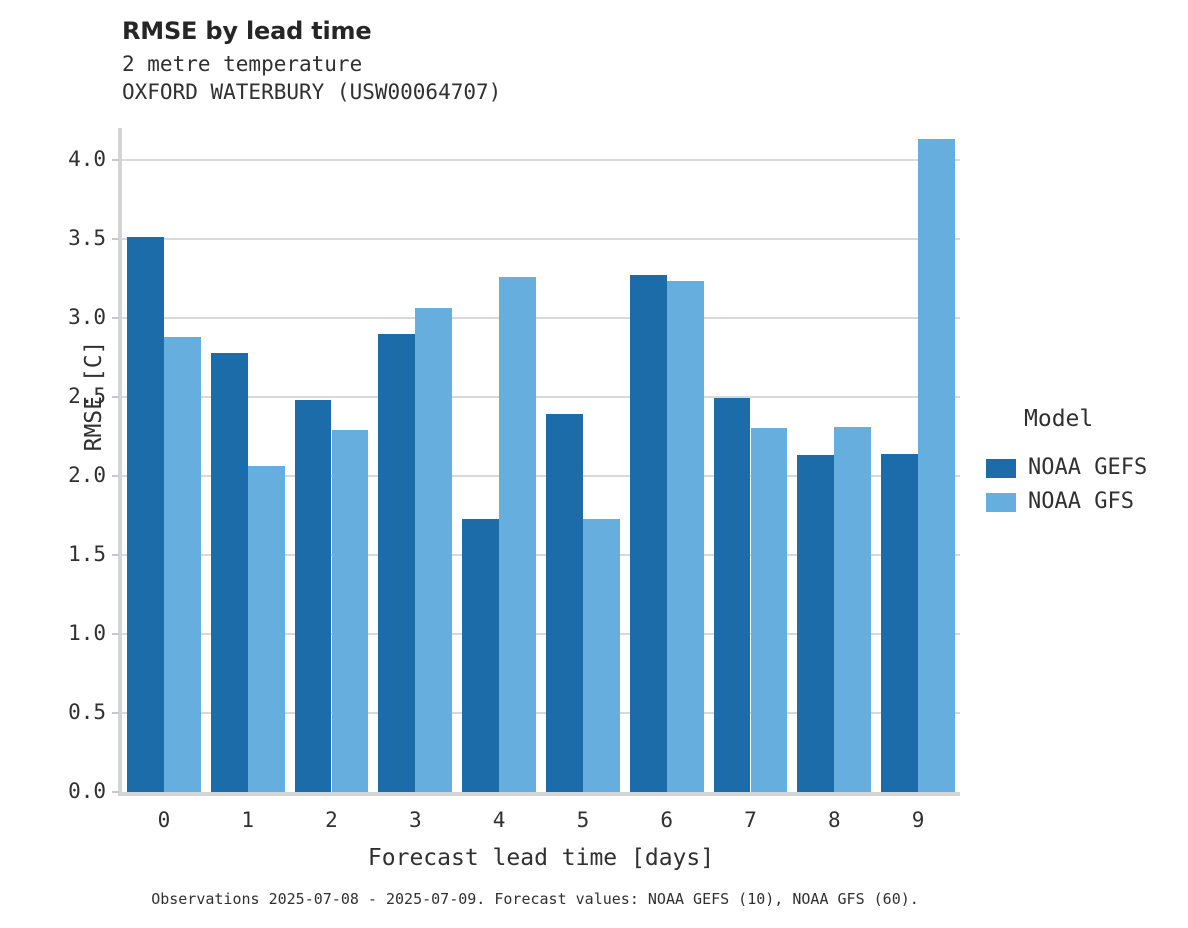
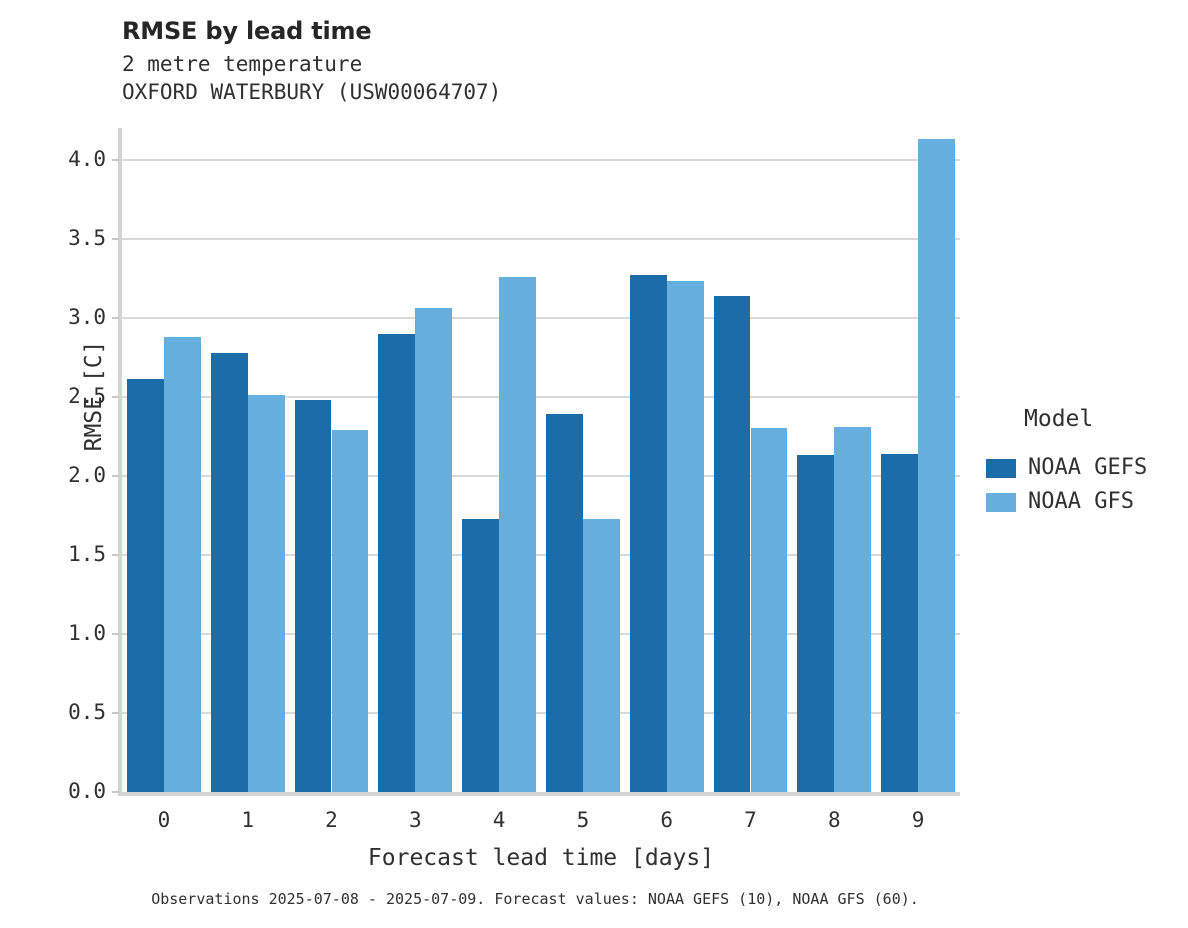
NOAA GEFS/0: 3.51 -> 2.61
NOAA GFS/1: 2.06 -> 2.51
NOAA GEFS/7: 2.49 -> 3.14
